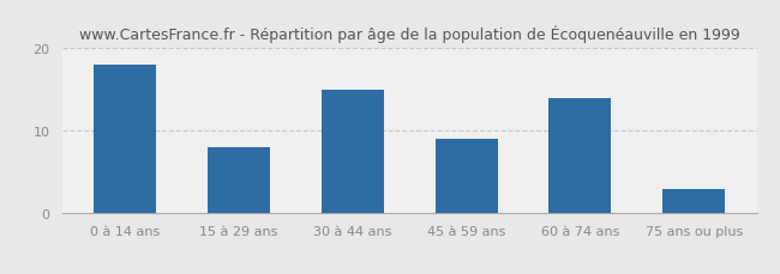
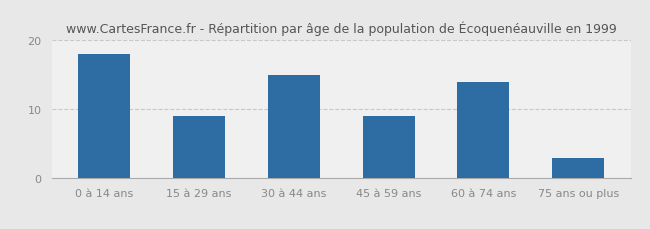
15 à 29 ans: 8 -> 9
